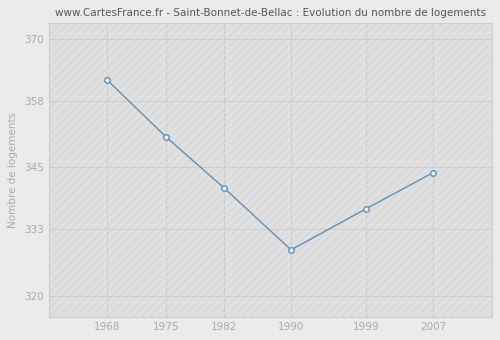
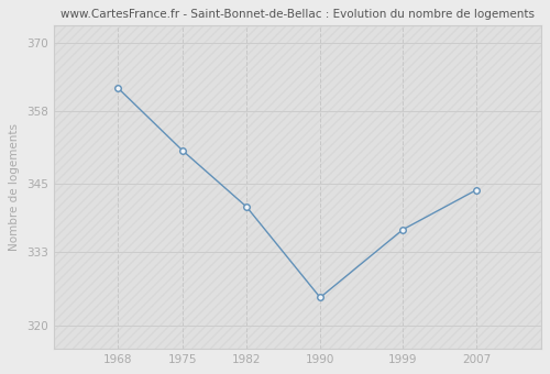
1990: 329 -> 325
